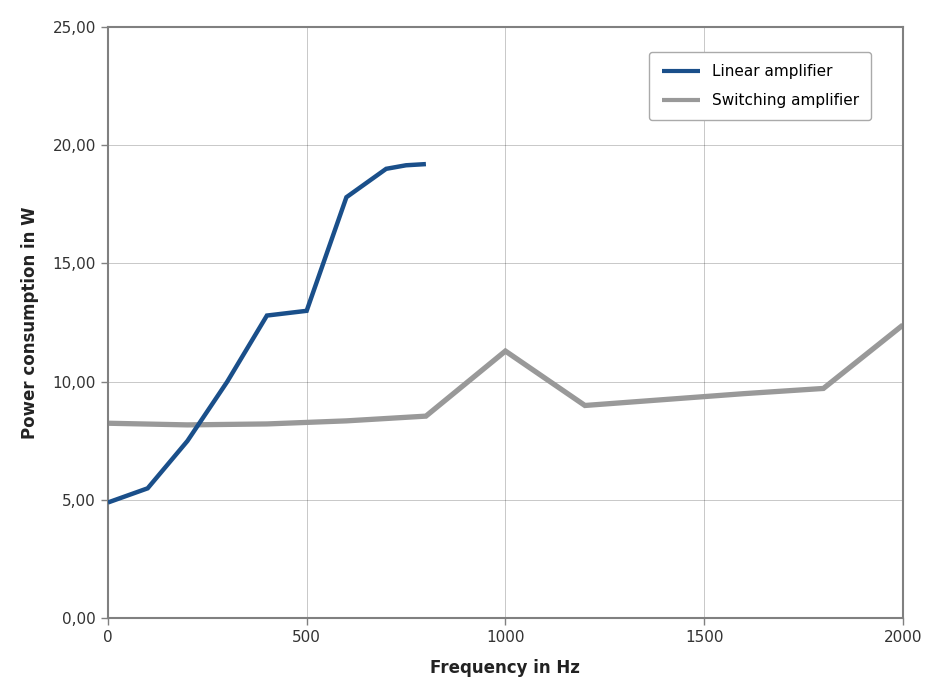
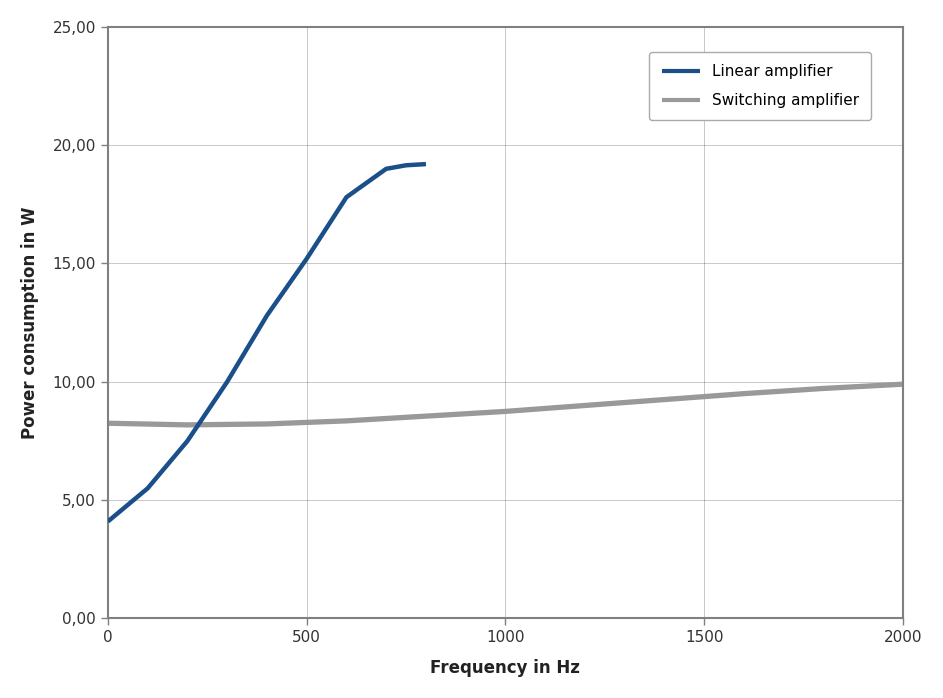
Linear amplifier/0: 4,90 -> 4,10
Linear amplifier/500: 13,00 -> 15,20
Switching amplifier/1000: 11,30 -> 8,75
Switching amplifier/2000: 12,40 -> 9,90
